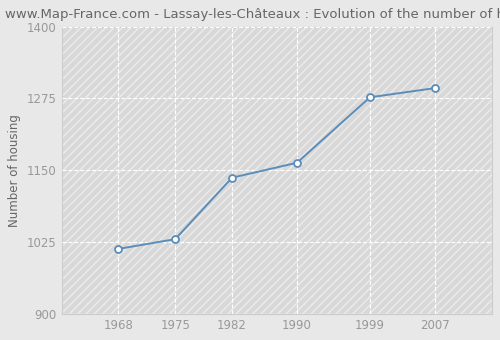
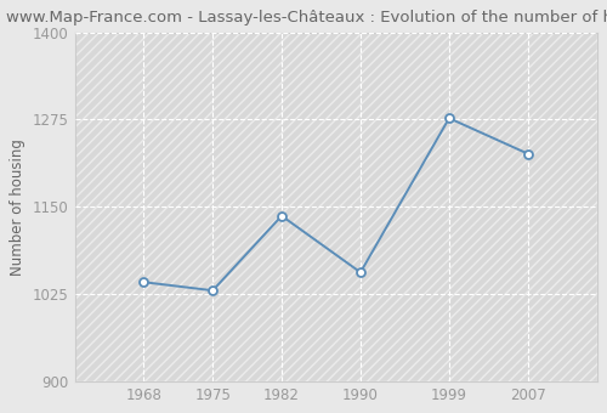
1968: 1013 -> 1042
1990: 1163 -> 1056
2007: 1293 -> 1226
